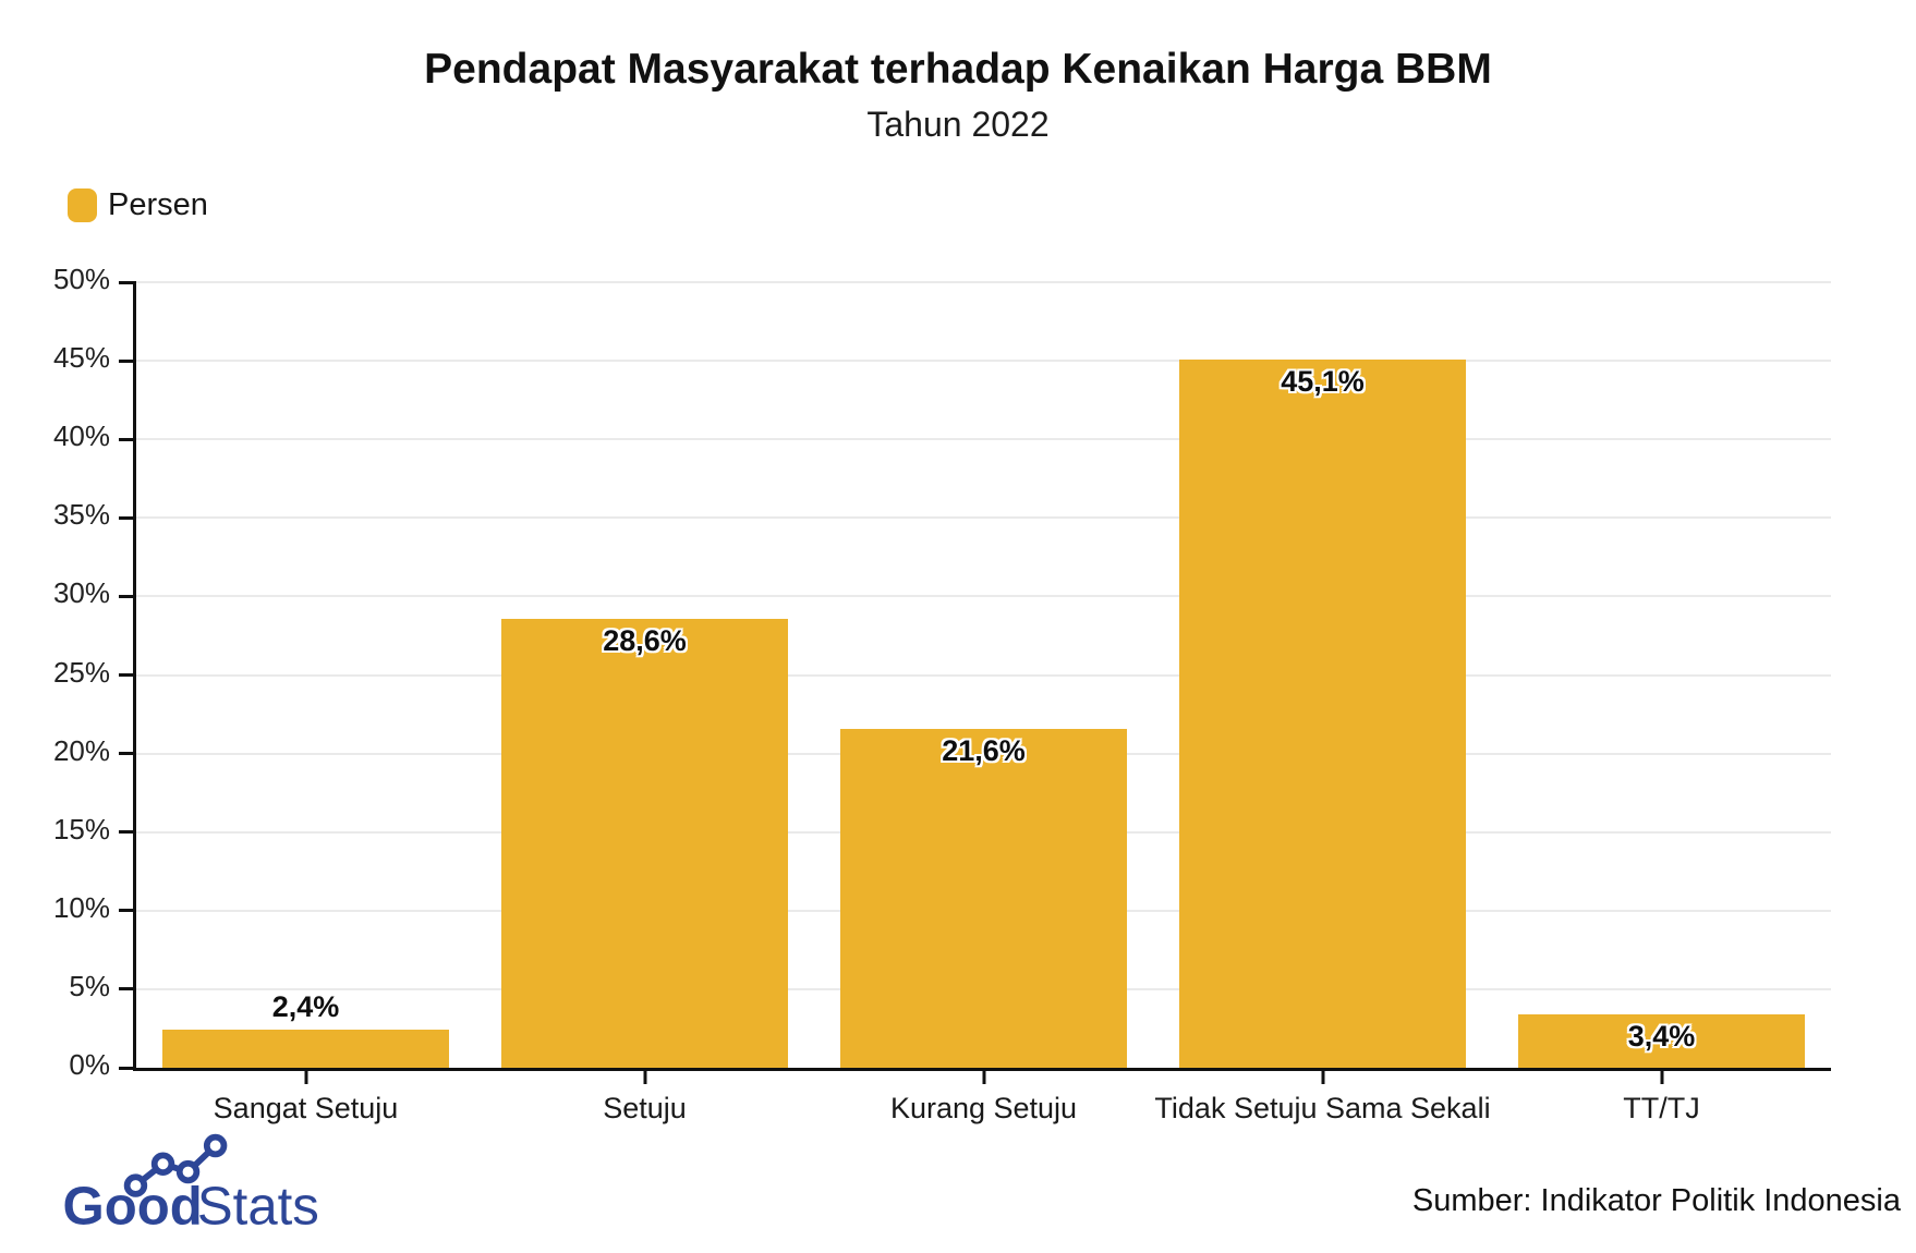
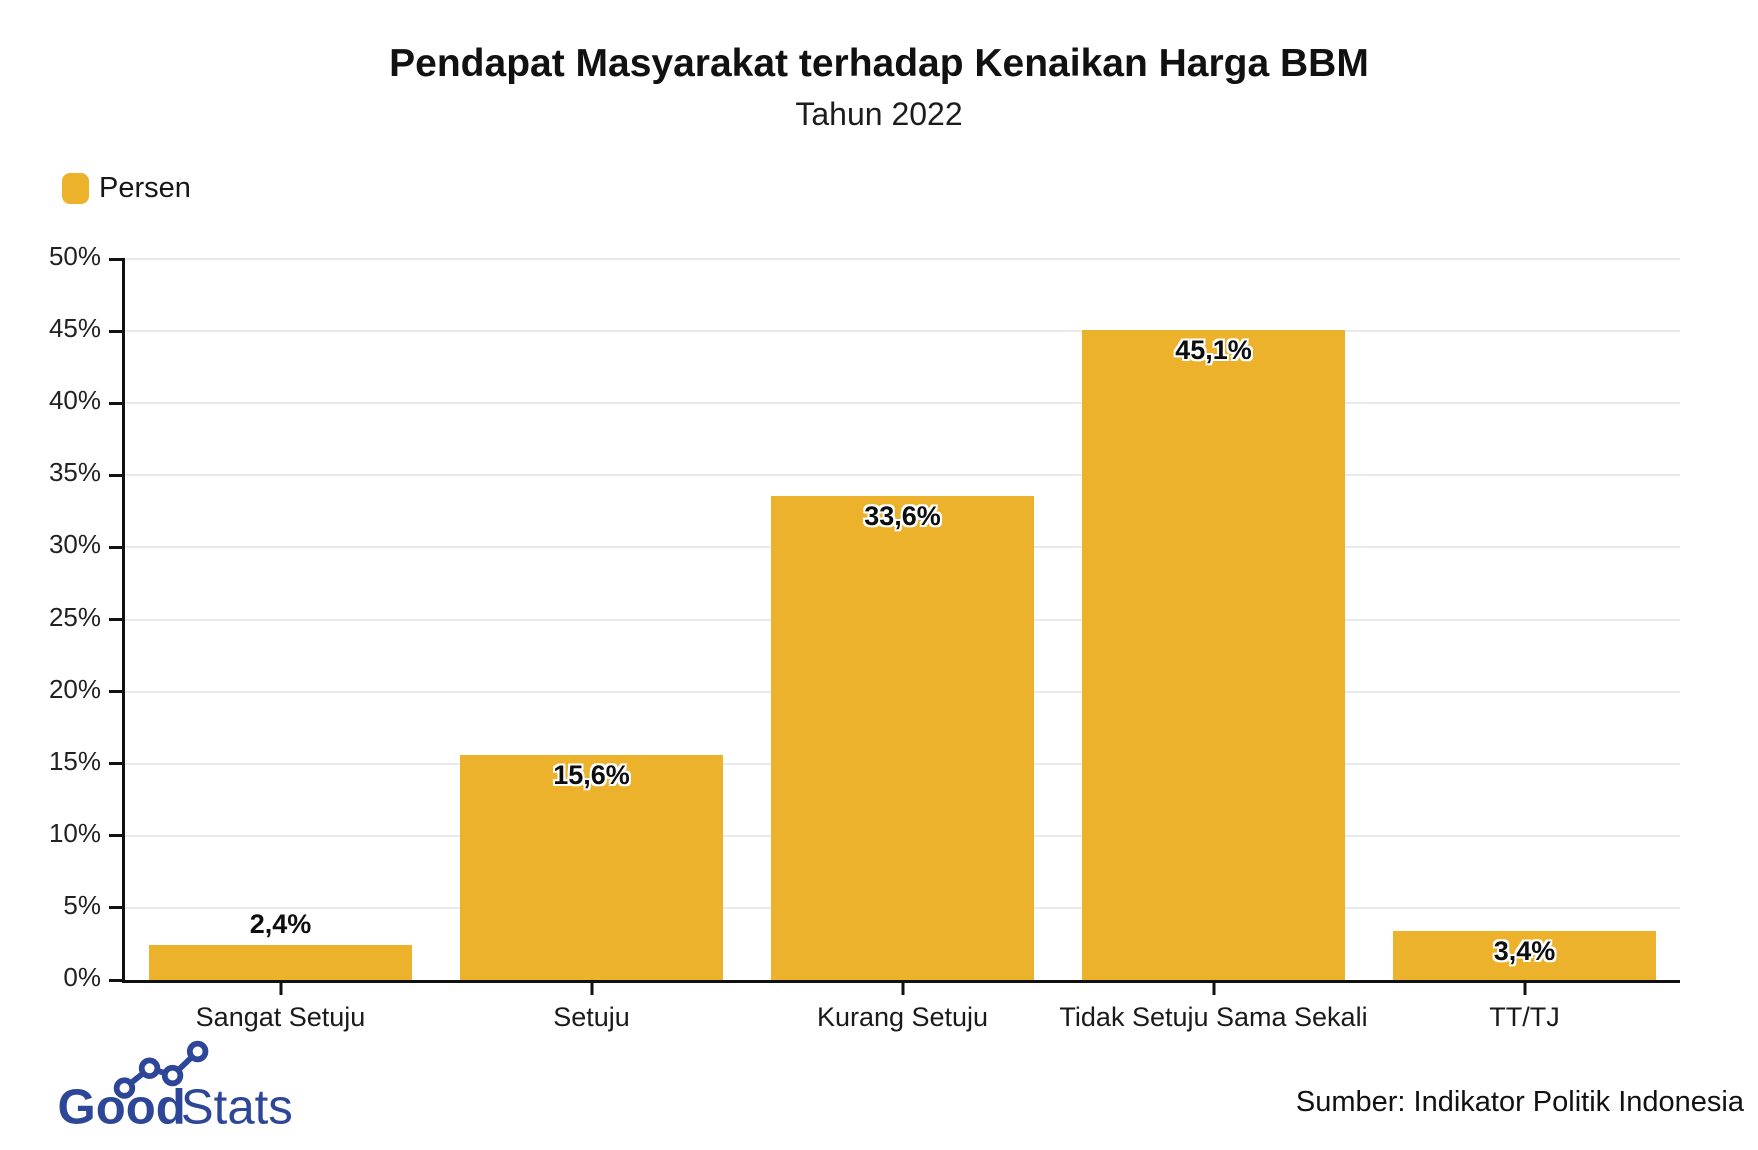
Setuju: 28,6% -> 15,6%
Kurang Setuju: 21,6% -> 33,6%
